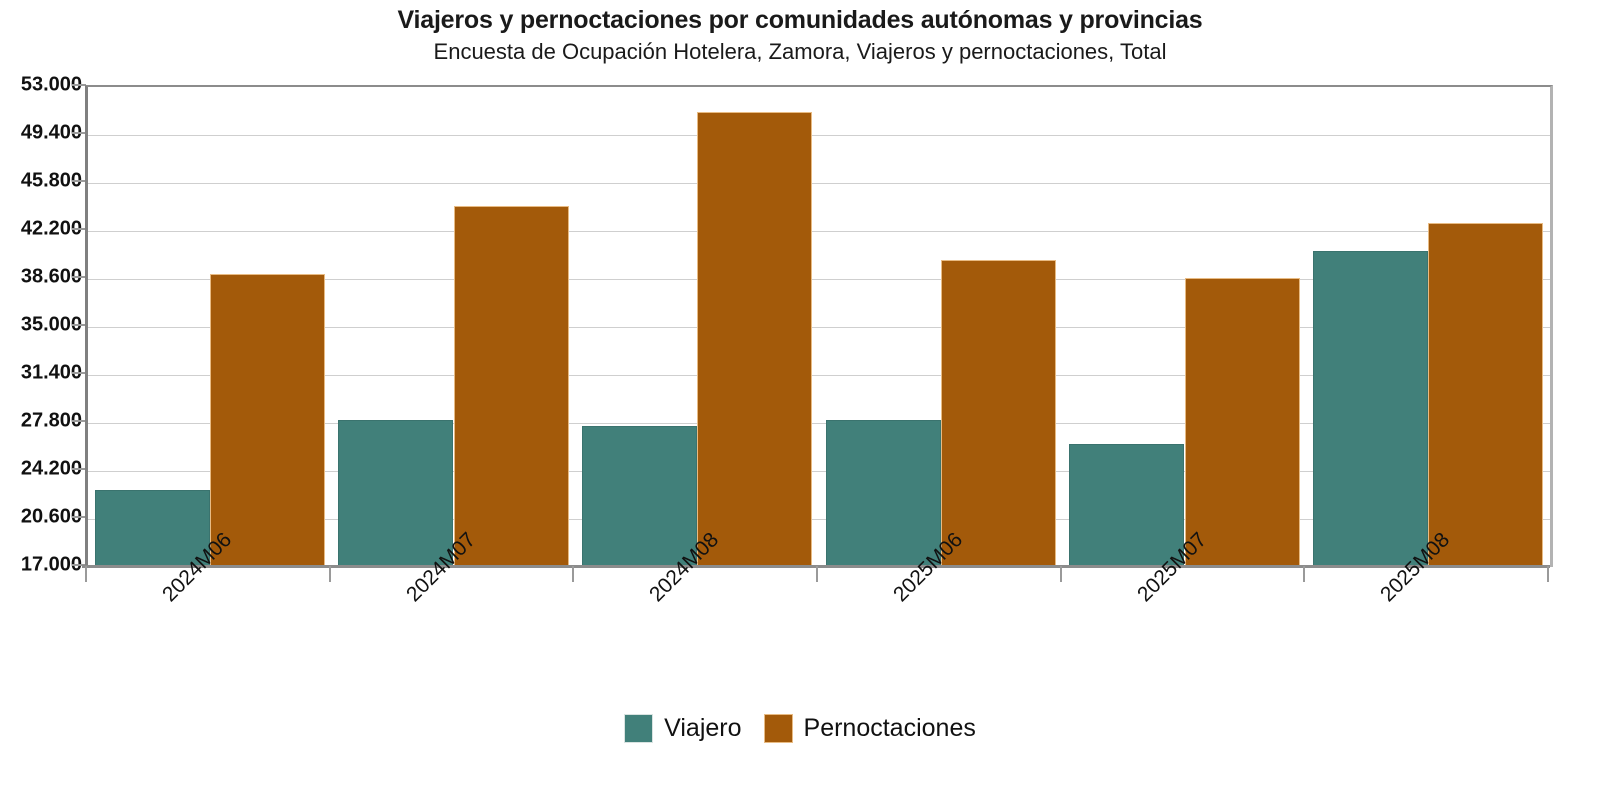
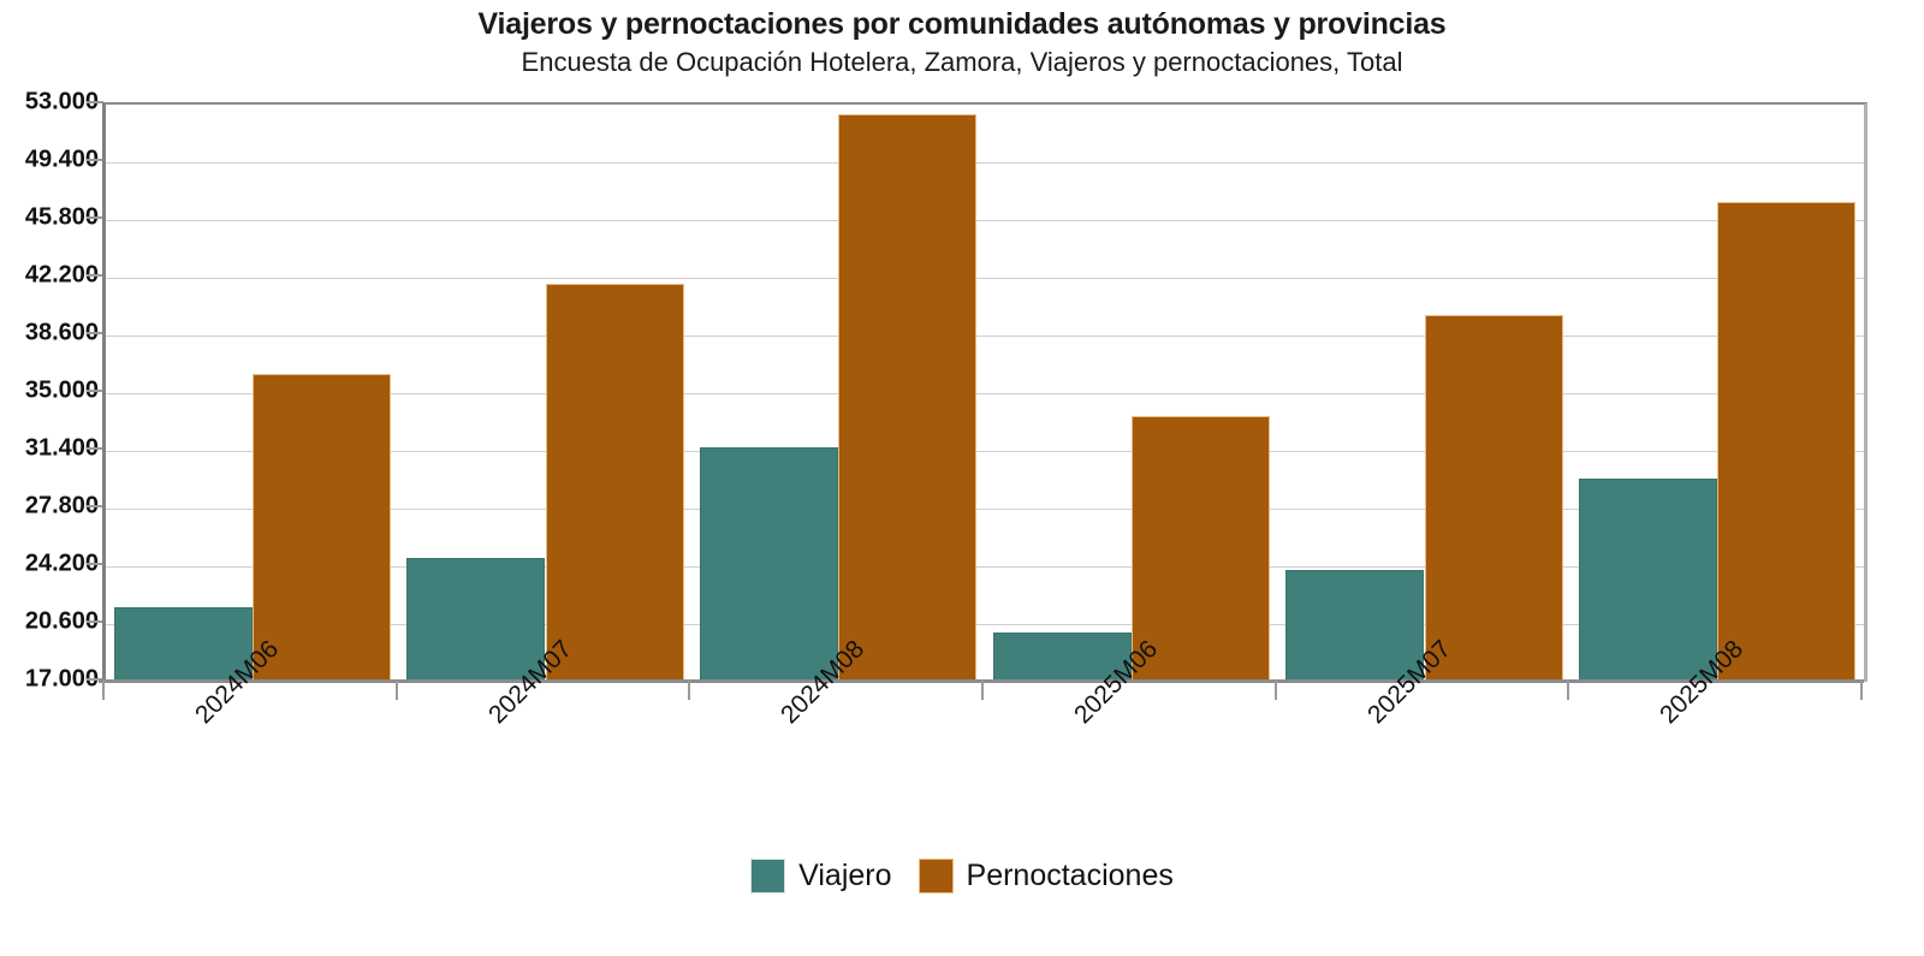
Viajero/2024M06: 22800 -> 21600
Pernoctaciones/2024M06: 39000 -> 36200
Viajero/2024M07: 28000 -> 24700
Pernoctaciones/2024M07: 44100 -> 41800
Viajero/2024M08: 27600 -> 31600
Pernoctaciones/2024M08: 51100 -> 52400
Viajero/2025M06: 28000 -> 20000
Pernoctaciones/2025M06: 40000 -> 33600
Viajero/2025M07: 26200 -> 24000
Pernoctaciones/2025M07: 38700 -> 39800
Viajero/2025M08: 40700 -> 29700
Pernoctaciones/2025M08: 42800 -> 46900
